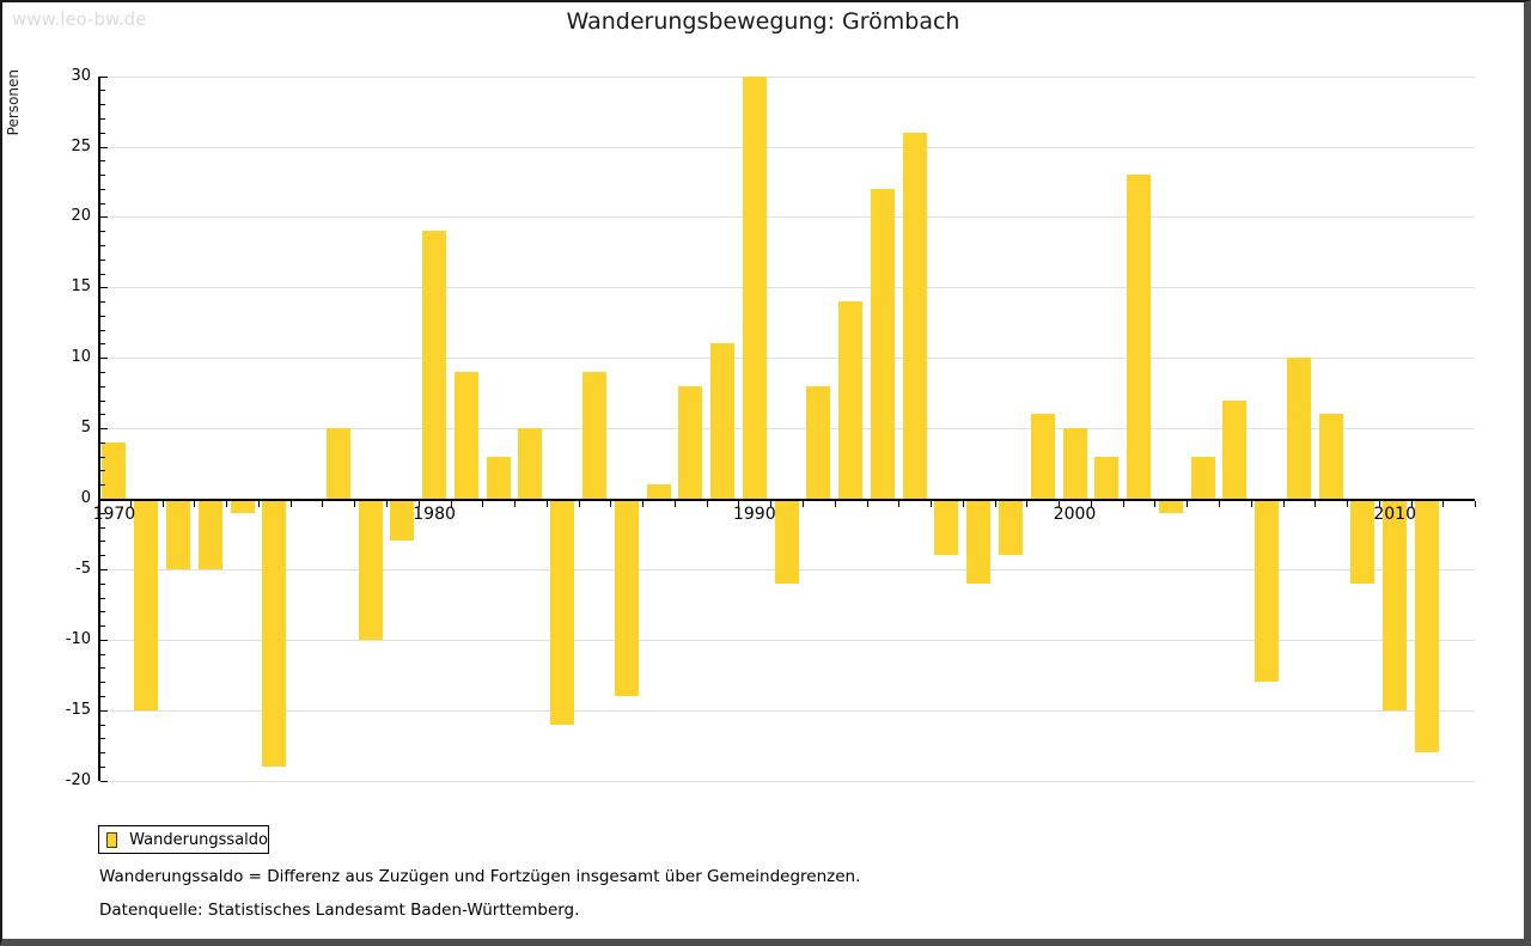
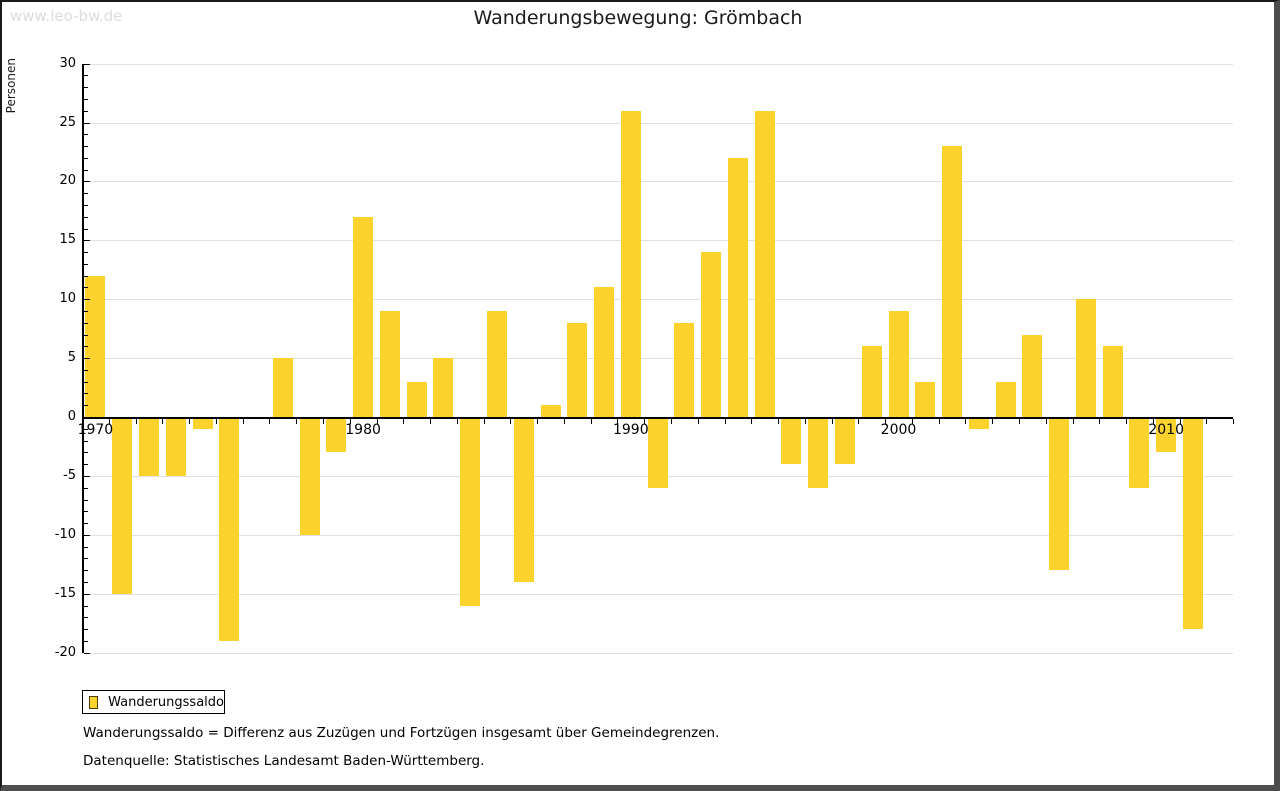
1970: 4 -> 12
1980: 19 -> 17
1990: 30 -> 26
2000: 5 -> 9
2010: -15 -> -3
